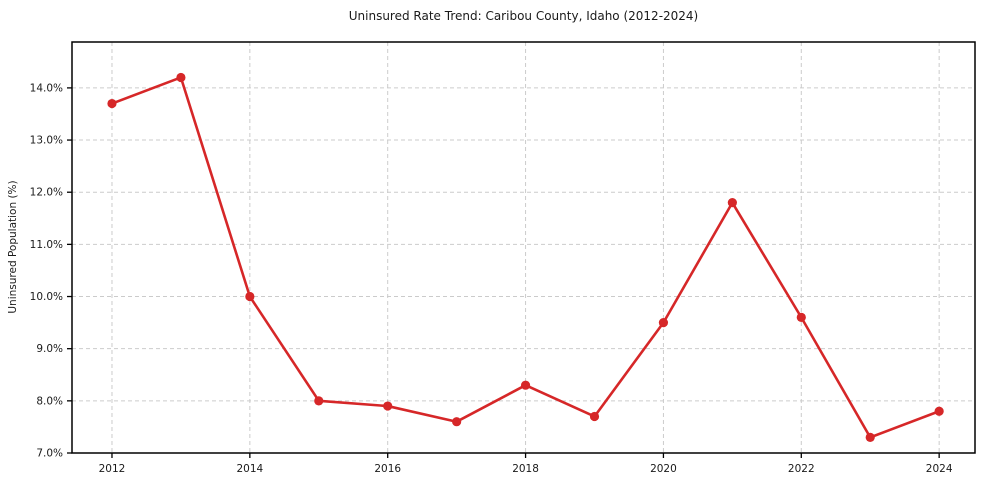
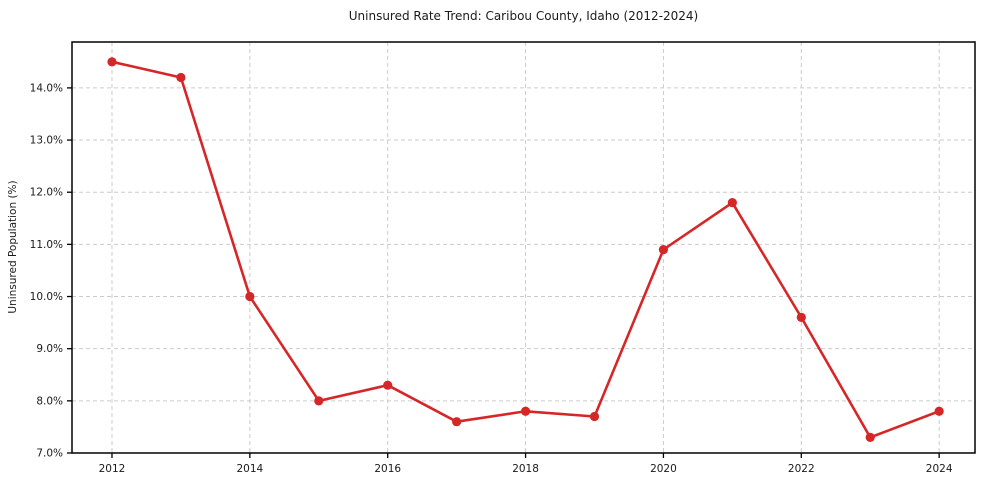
2012: 13.7% -> 14.5%
2016: 7.9% -> 8.3%
2018: 8.3% -> 7.8%
2020: 9.5% -> 10.9%
